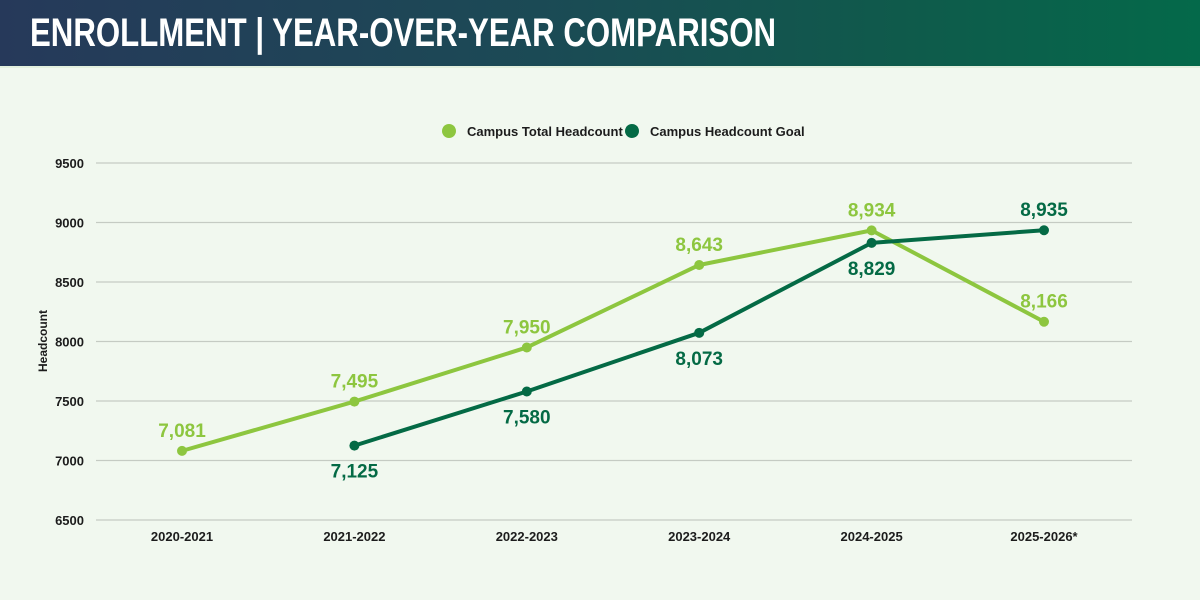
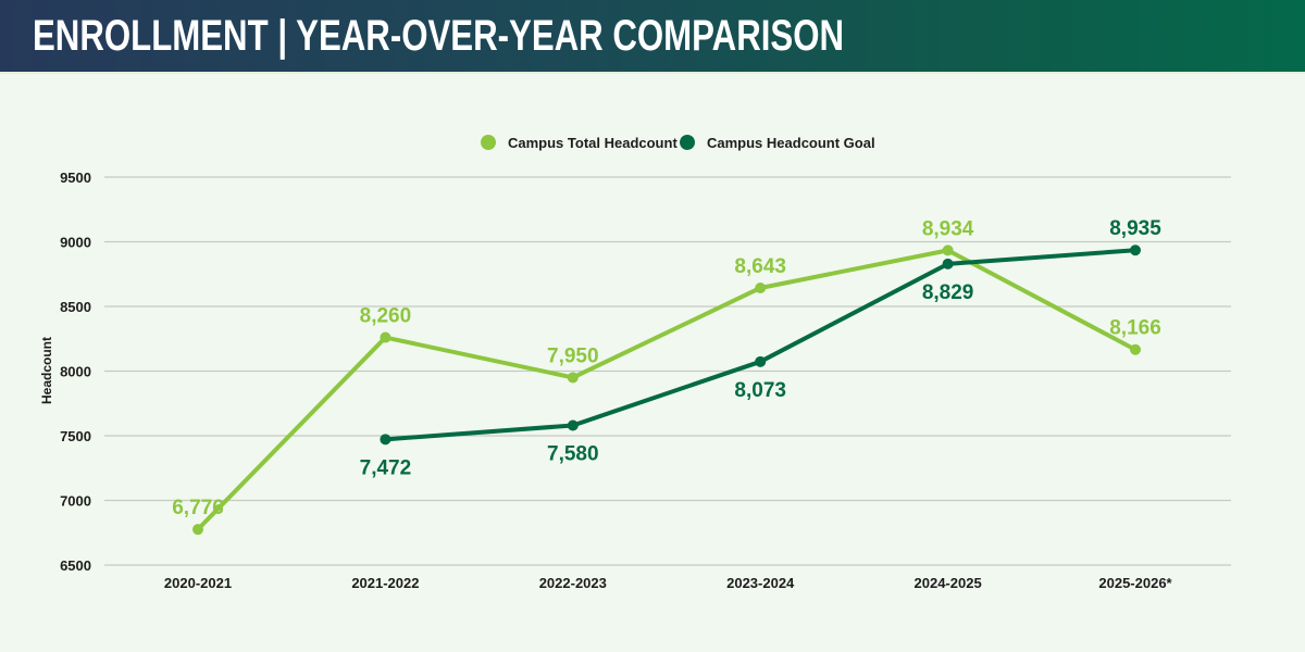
Campus Total Headcount/2020-2021: 7,081 -> 6,776
Campus Total Headcount/2021-2022: 7,495 -> 8,260
Campus Headcount Goal/2021-2022: 7,125 -> 7,472
